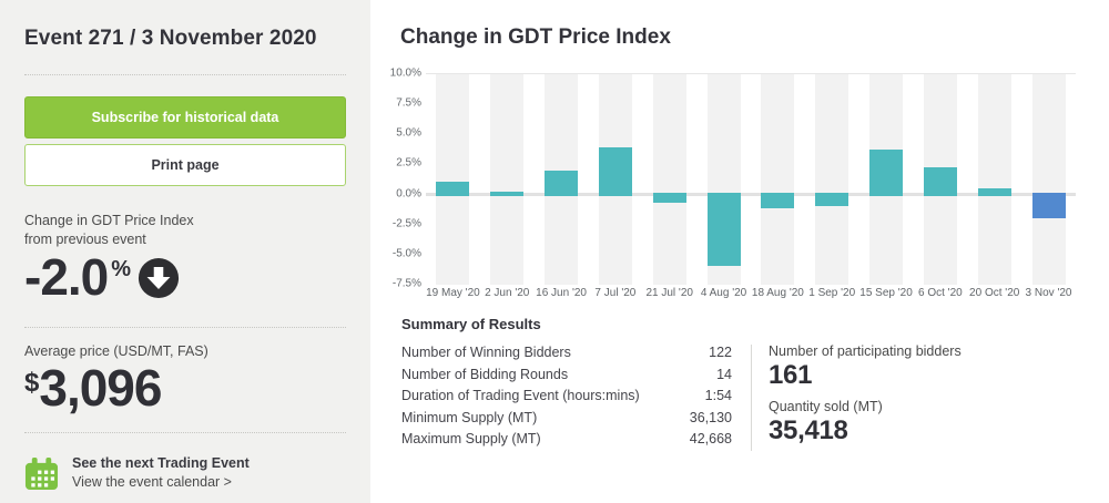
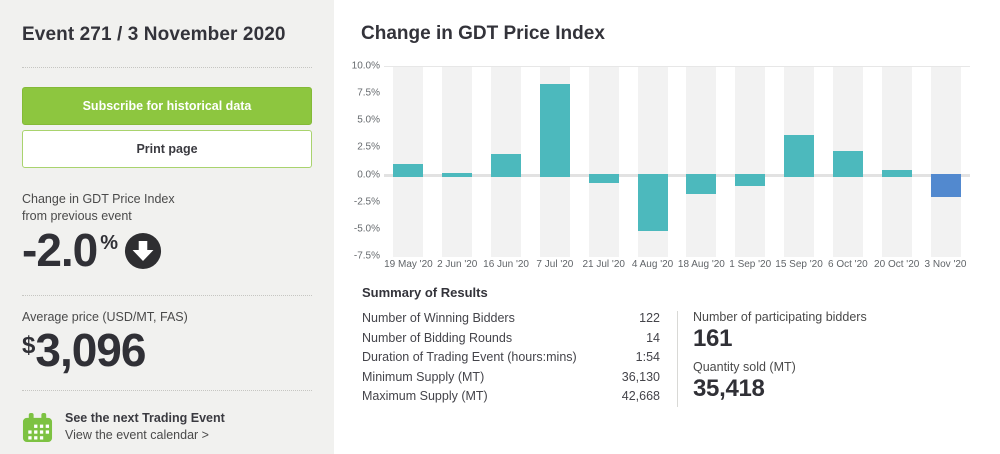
7 Jul '20: 3.9% -> 8.4%
4 Aug '20: -5.9% -> -5.1%
18 Aug '20: -1.1% -> -1.7%
